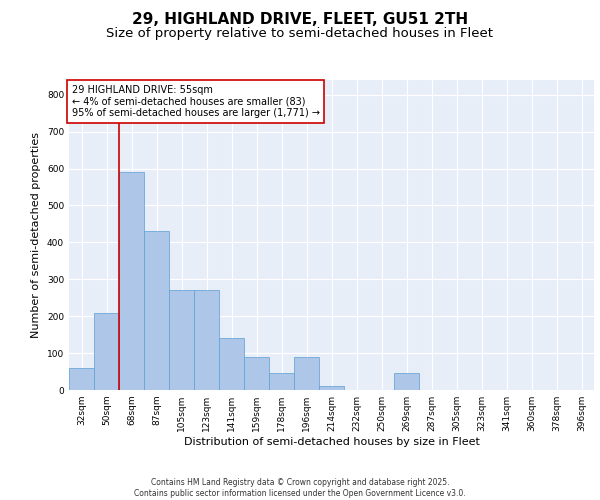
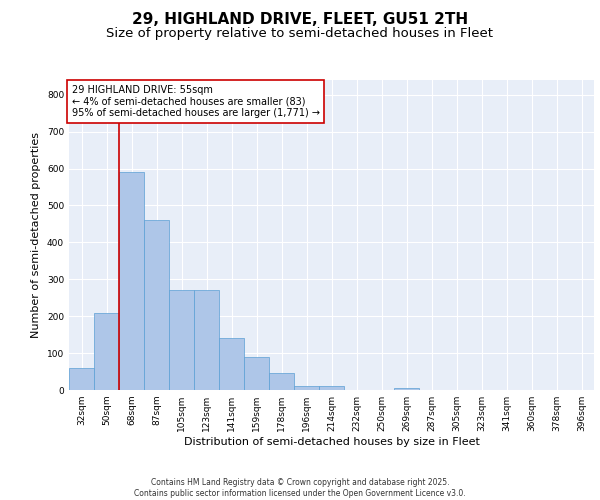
87sqm: 430 -> 460
196sqm: 90 -> 10
269sqm: 45 -> 5
